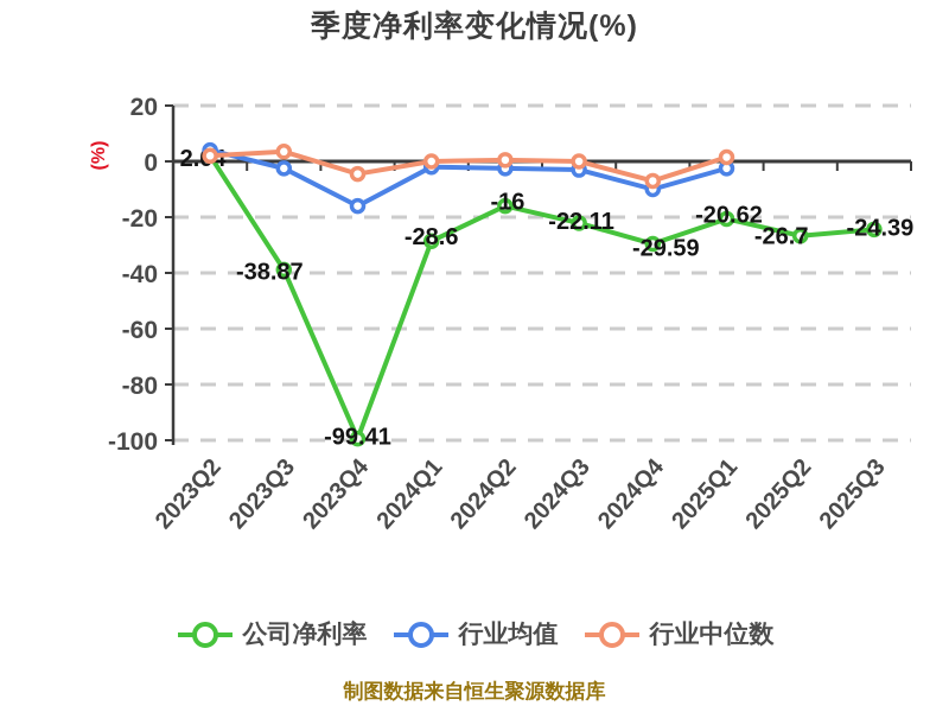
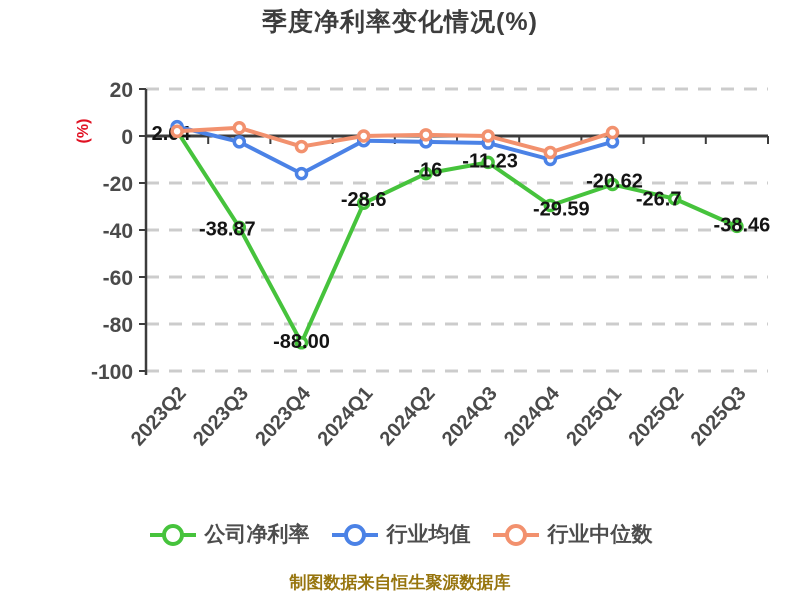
公司净利率/2023Q4: -99.41 -> -88.00
公司净利率/2024Q3: -22.11 -> -11.23
公司净利率/2025Q3: -24.39 -> -38.46
